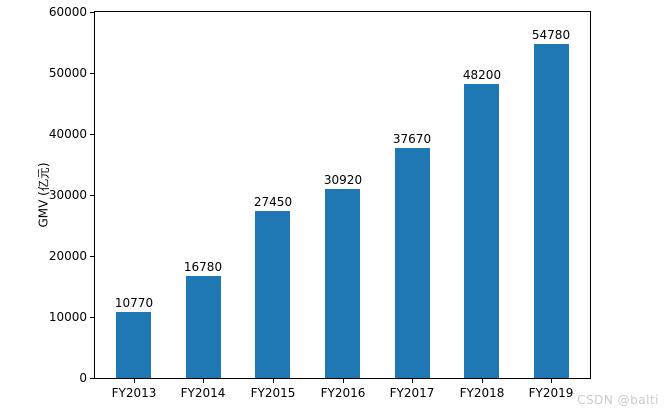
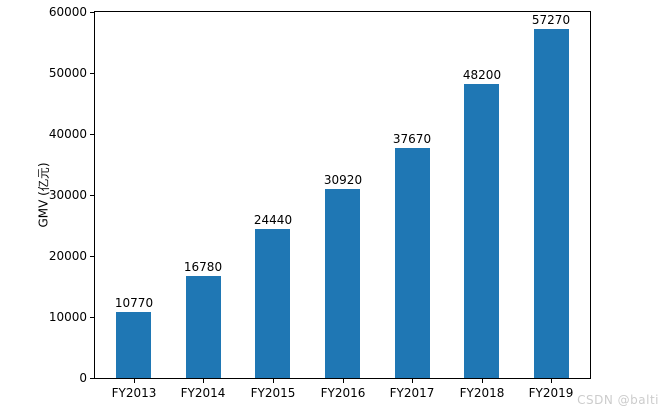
FY2015: 27450 -> 24440
FY2019: 54780 -> 57270
